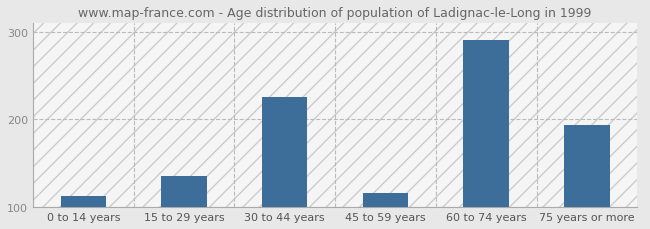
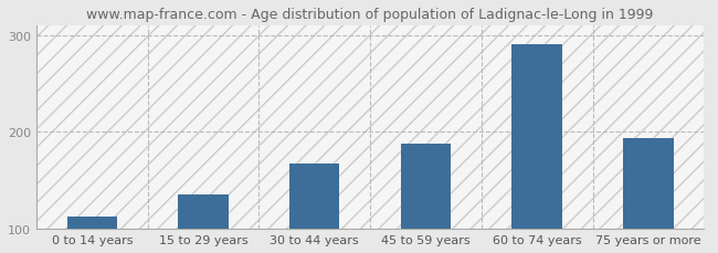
30 to 44 years: 226 -> 167
45 to 59 years: 116 -> 188
